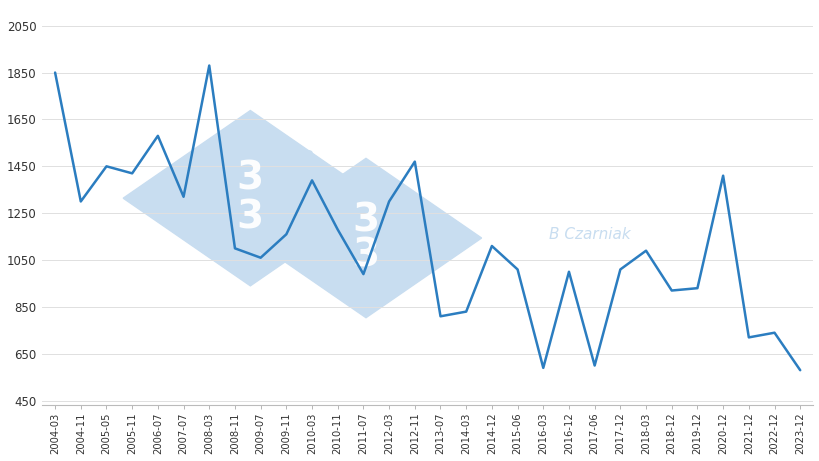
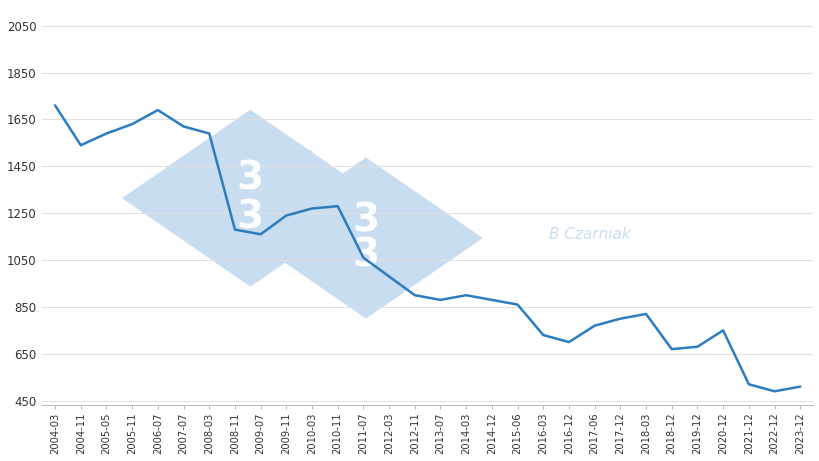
2004-03: 1850 -> 1710
2004-11: 1300 -> 1540
2005-05: 1450 -> 1590
2005-11: 1420 -> 1630
2006-07: 1580 -> 1690
2007-07: 1320 -> 1620
2008-03: 1880 -> 1590
2008-11: 1100 -> 1180
2009-07: 1060 -> 1160
2009-11: 1160 -> 1240
2010-03: 1390 -> 1270
2010-11: 1180 -> 1280
2011-07: 990 -> 1060
2012-03: 1300 -> 980
2012-11: 1470 -> 900
2013-07: 810 -> 880
2014-03: 830 -> 900
2014-12: 1110 -> 880
2015-06: 1010 -> 860
2016-03: 590 -> 730
2016-12: 1000 -> 700
2017-06: 600 -> 770
2017-12: 1010 -> 800
2018-03: 1090 -> 820
2018-12: 920 -> 670
2019-12: 930 -> 680
2020-12: 1410 -> 750
2021-12: 720 -> 520
2022-12: 740 -> 490
2023-12: 580 -> 510
